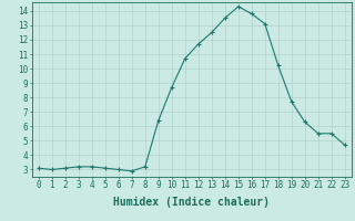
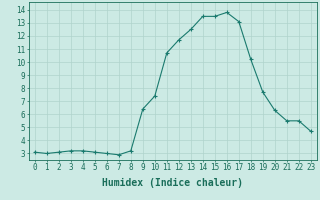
10: 8.7 -> 7.4
15: 14.3 -> 13.5
